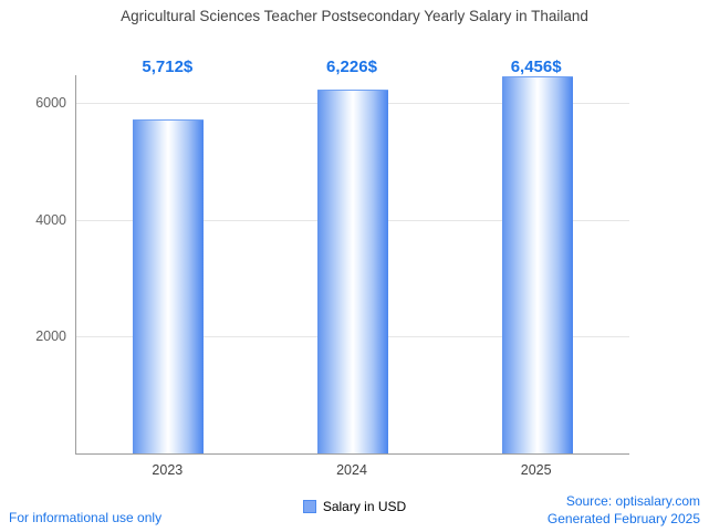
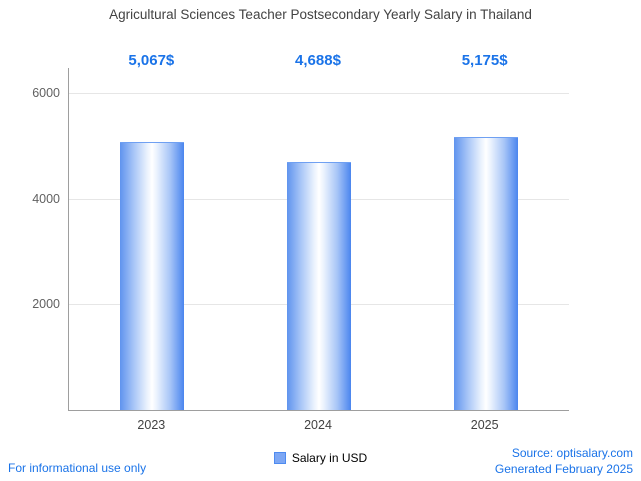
2023: 5,712 -> 5,067
2024: 6,226 -> 4,688
2025: 6,456 -> 5,175
